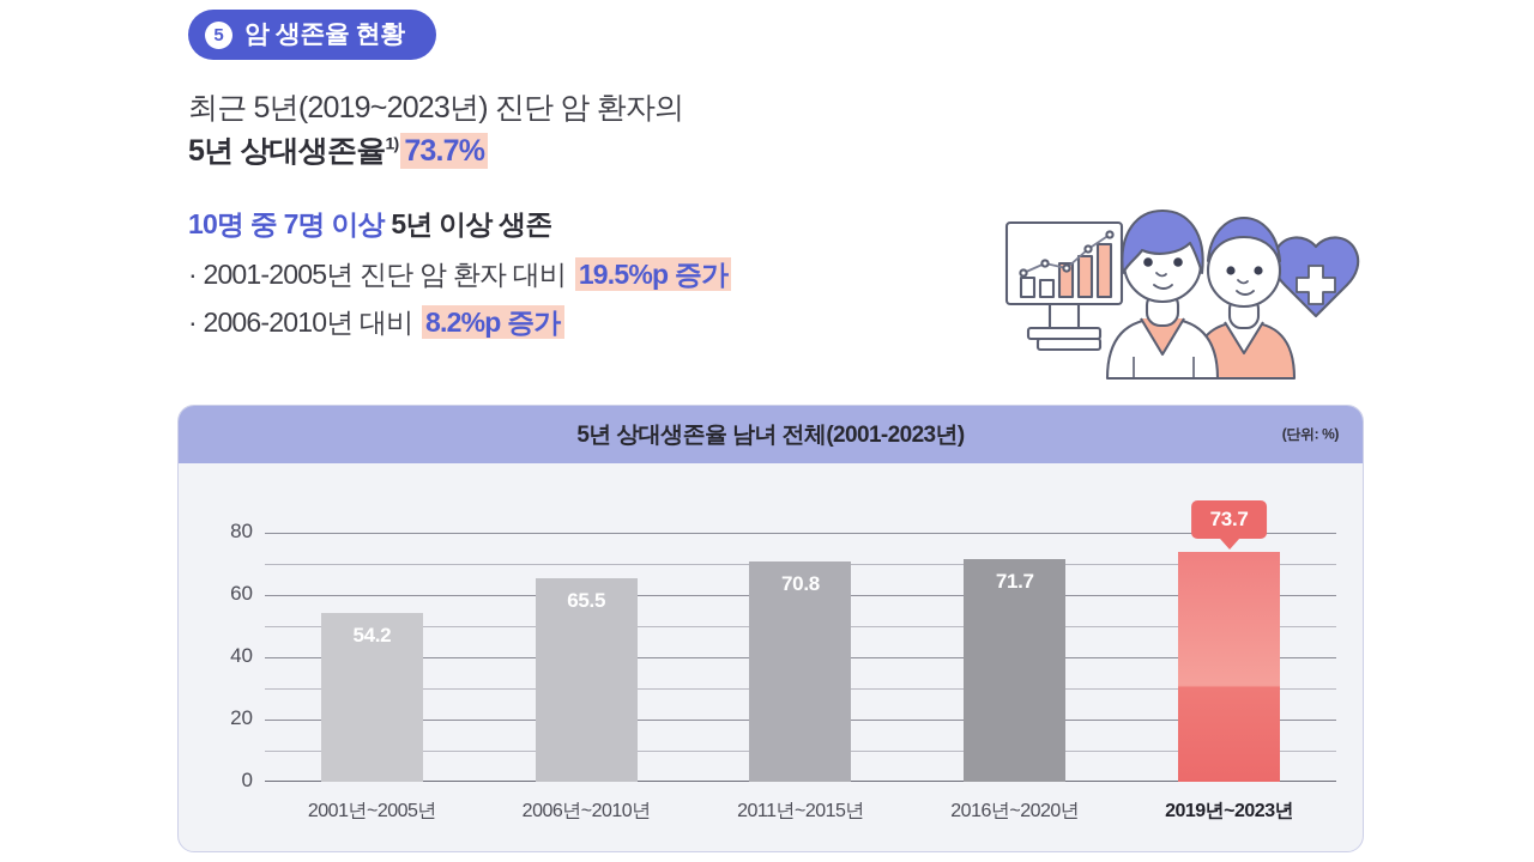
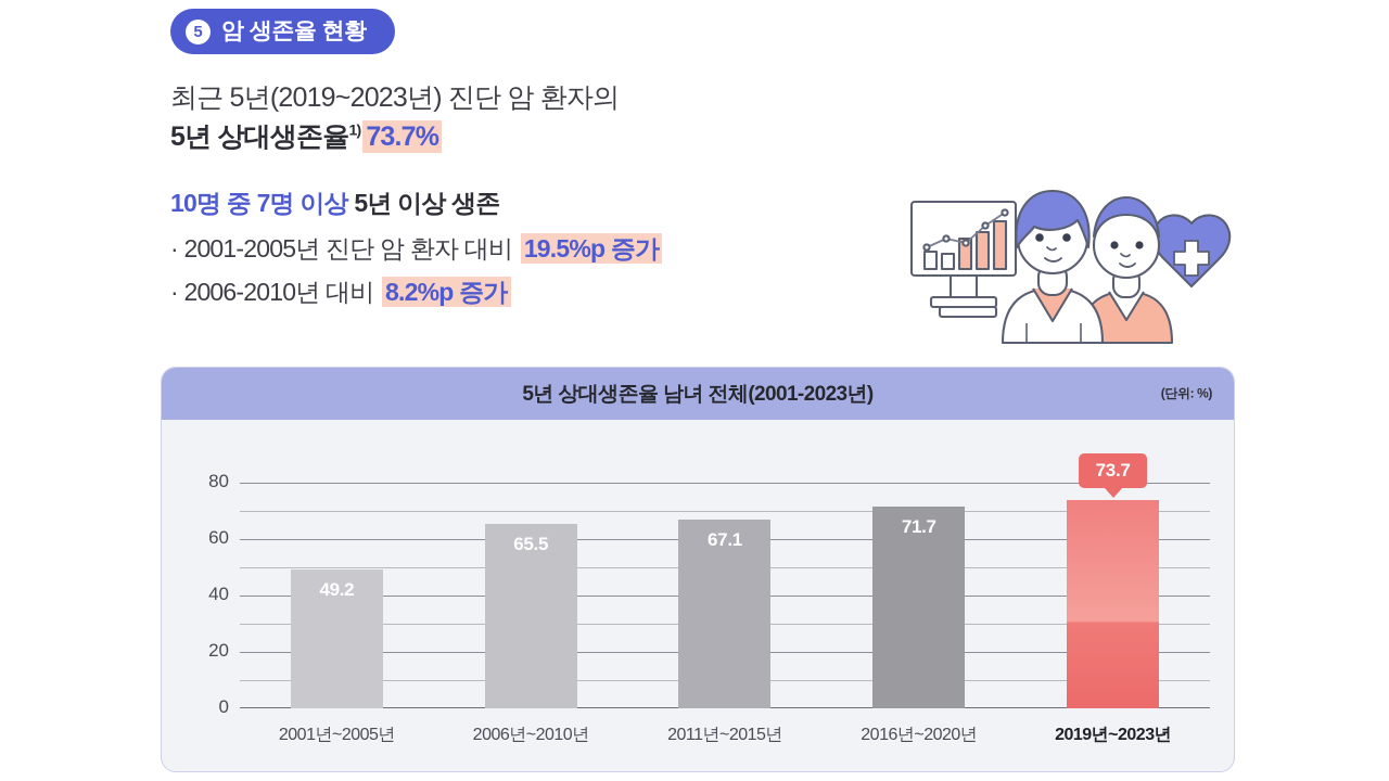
2001년~2005년: 54.2 -> 49.2
2011년~2015년: 70.8 -> 67.1
